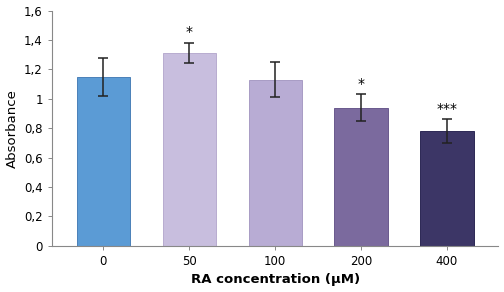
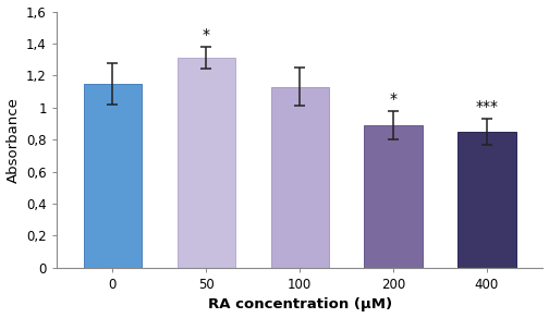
200: 0,94 -> 0,89
400: 0,78 -> 0,85
